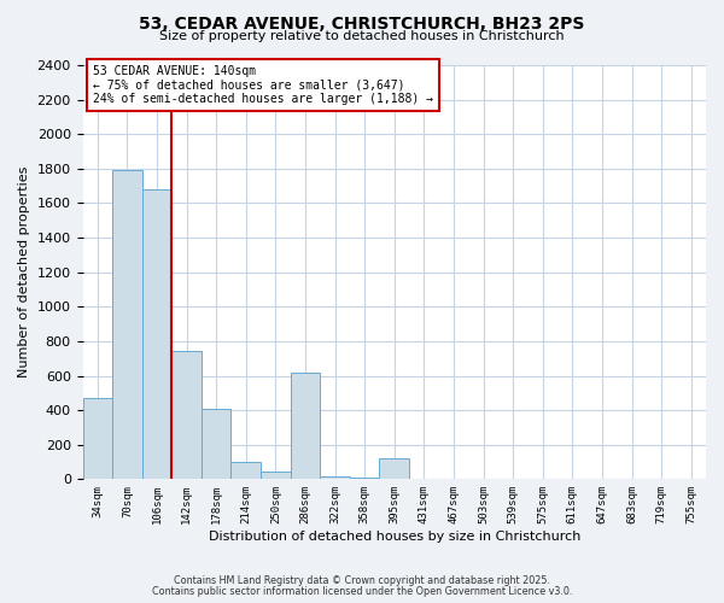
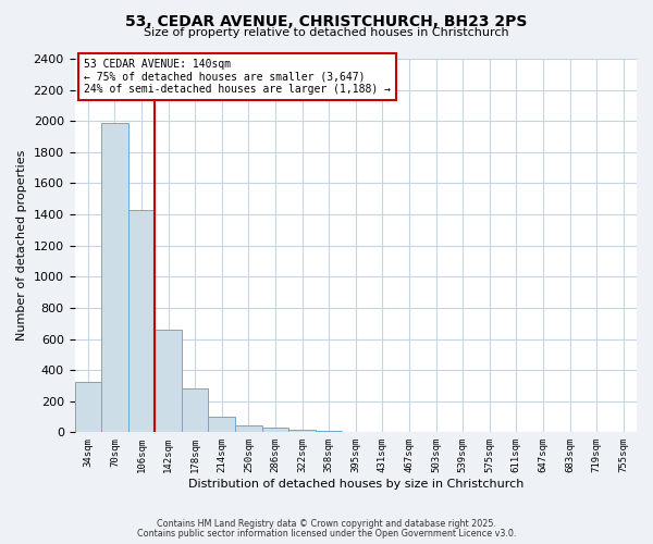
34sqm: 470 -> 320
70sqm: 1790 -> 1990
106sqm: 1680 -> 1430
142sqm: 740 -> 660
178sqm: 410 -> 280
286sqm: 620 -> 30
395sqm: 120 -> 0
